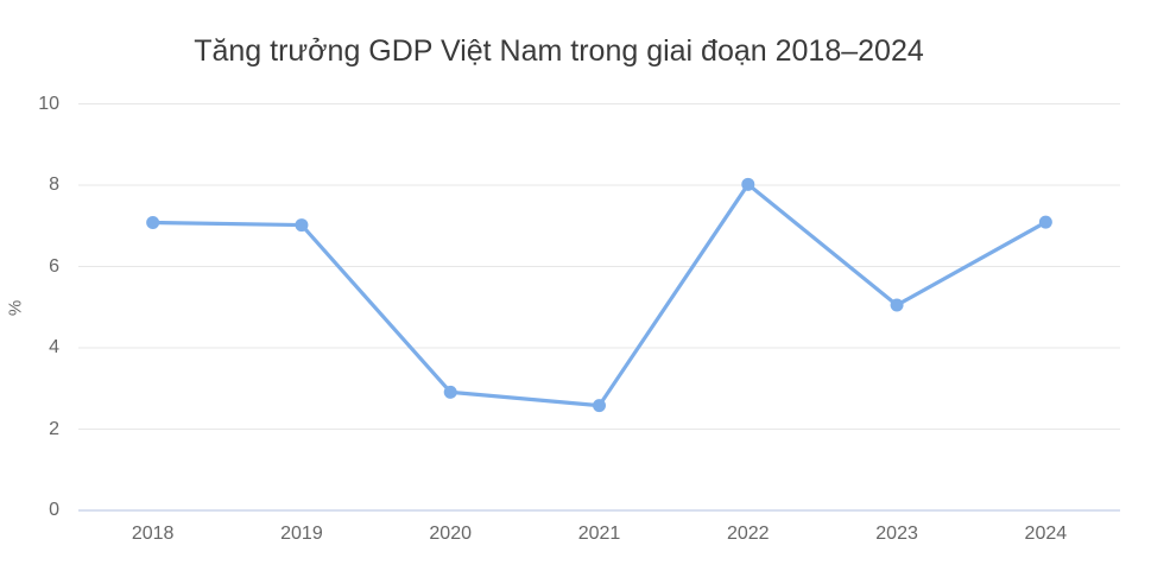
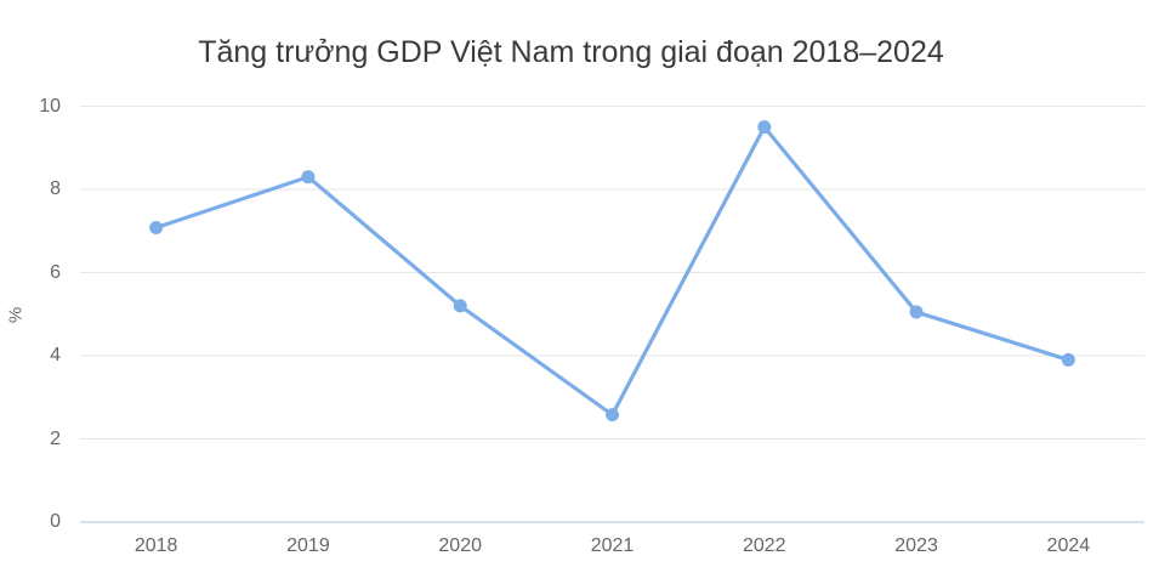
2019: 7.0 -> 8.3
2020: 2.9 -> 5.2
2022: 8.0 -> 9.5
2024: 7.1 -> 3.9
